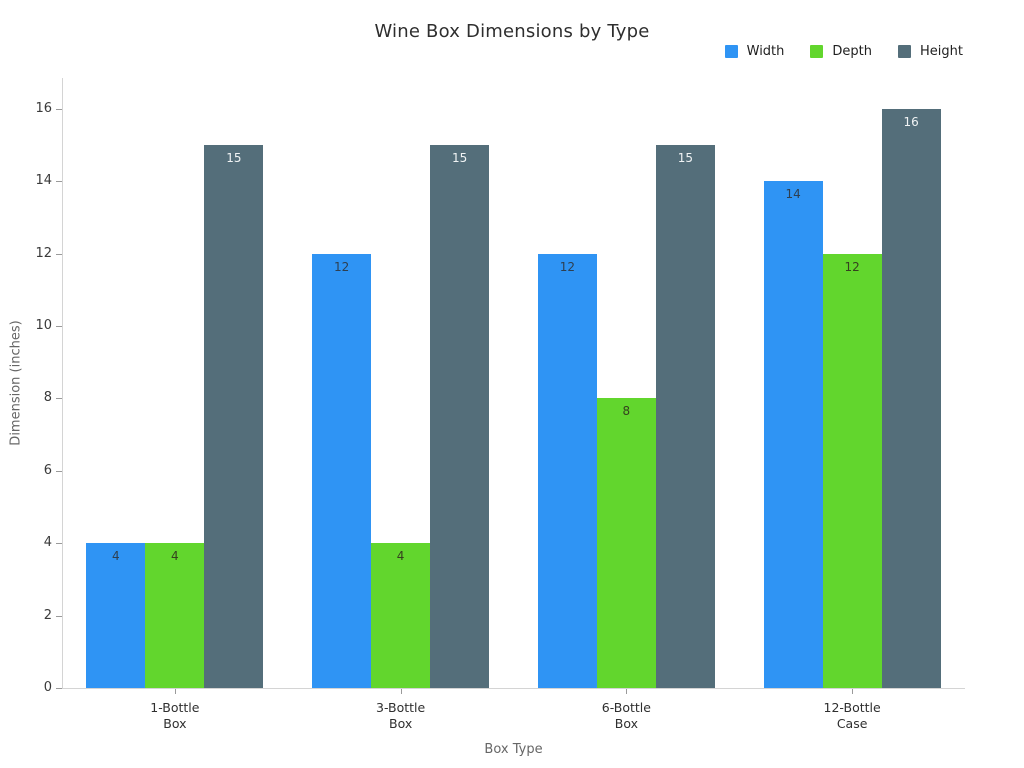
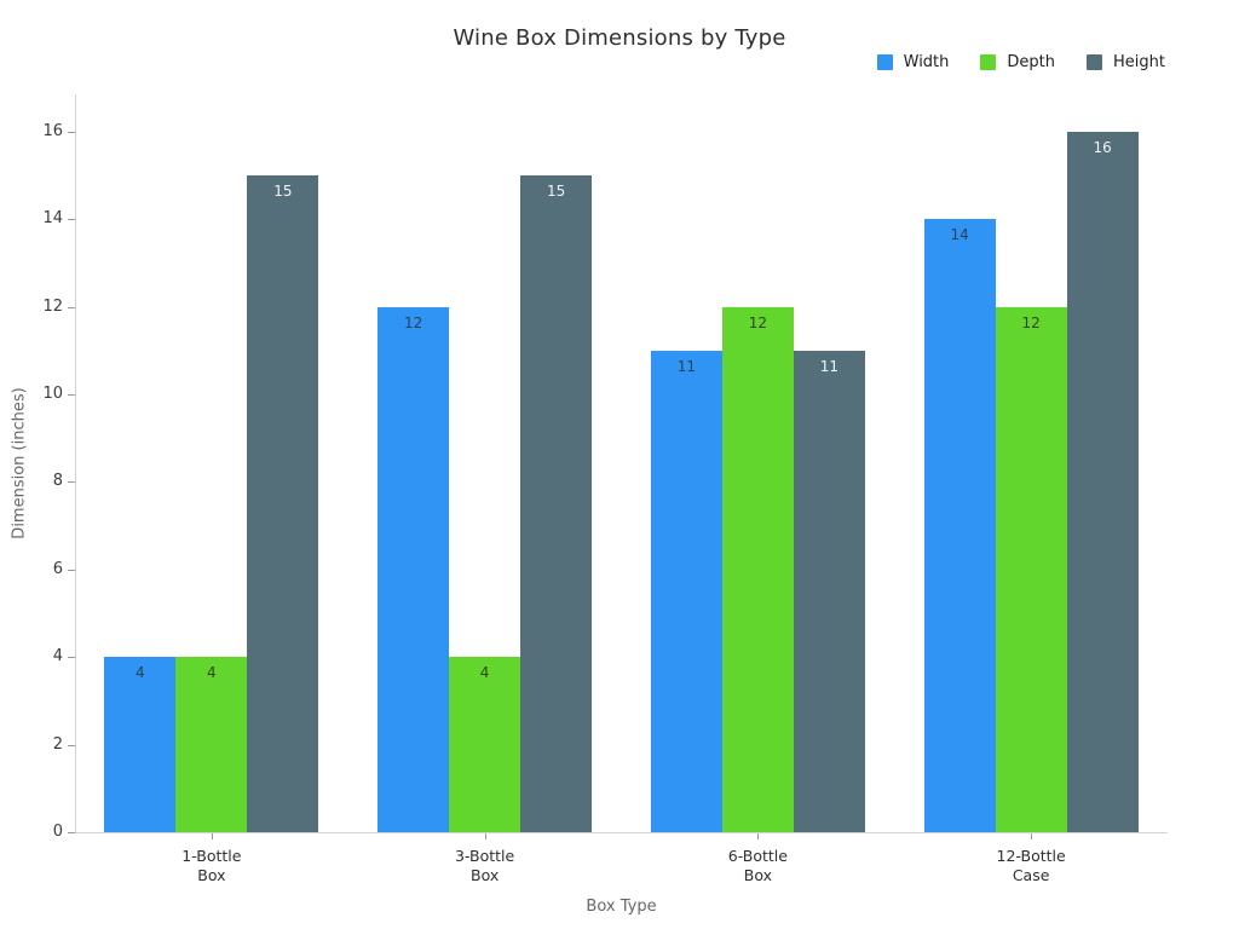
Width/6-Bottle Box: 12 -> 11
Depth/6-Bottle Box: 8 -> 12
Height/6-Bottle Box: 15 -> 11
